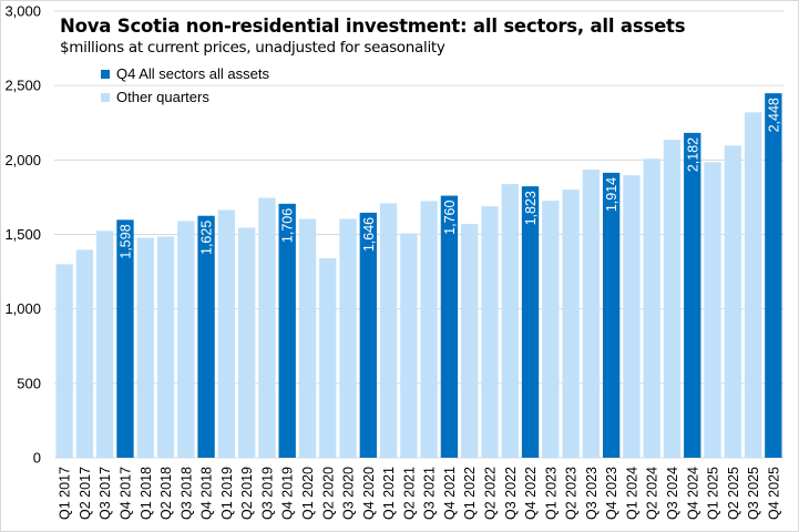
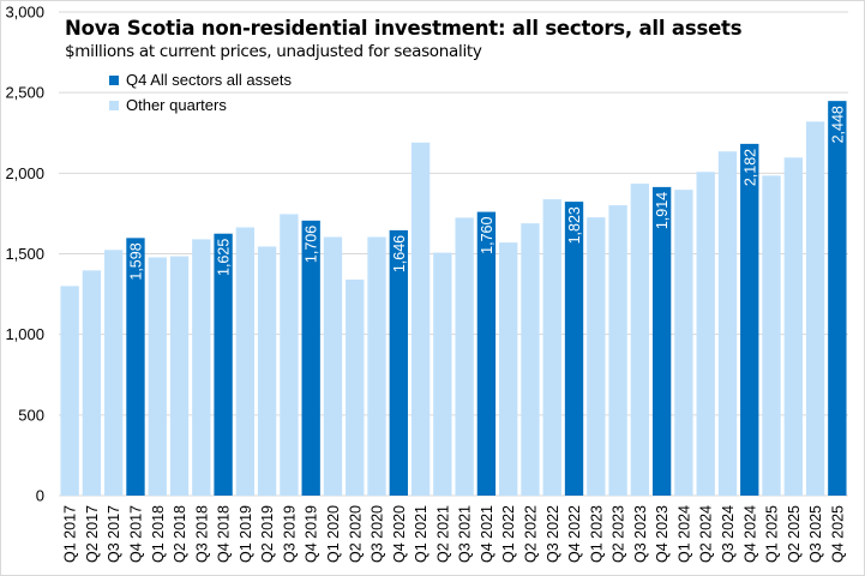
Q1 2021: 1710 -> 2190
